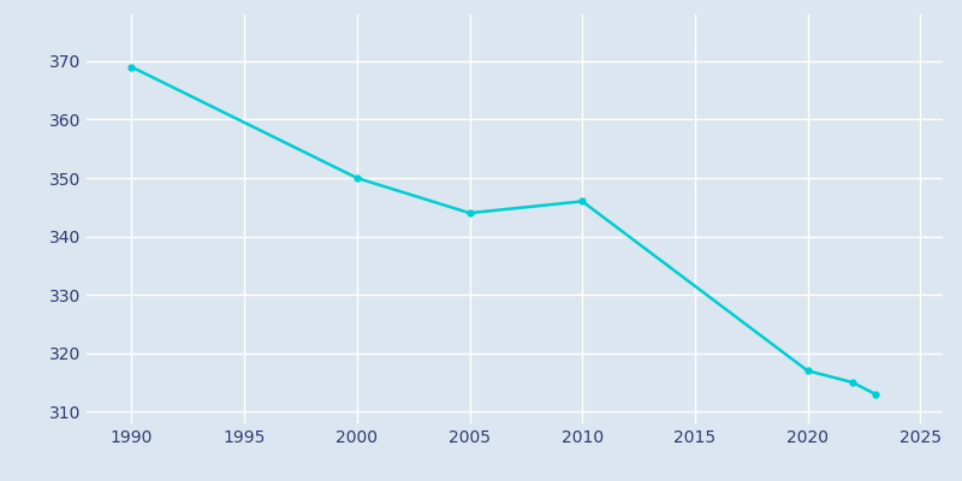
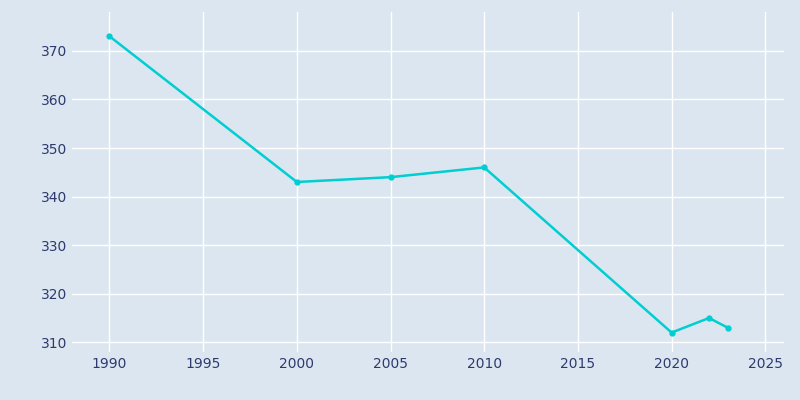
1990: 369 -> 373
2000: 350 -> 343
2020: 317 -> 312
